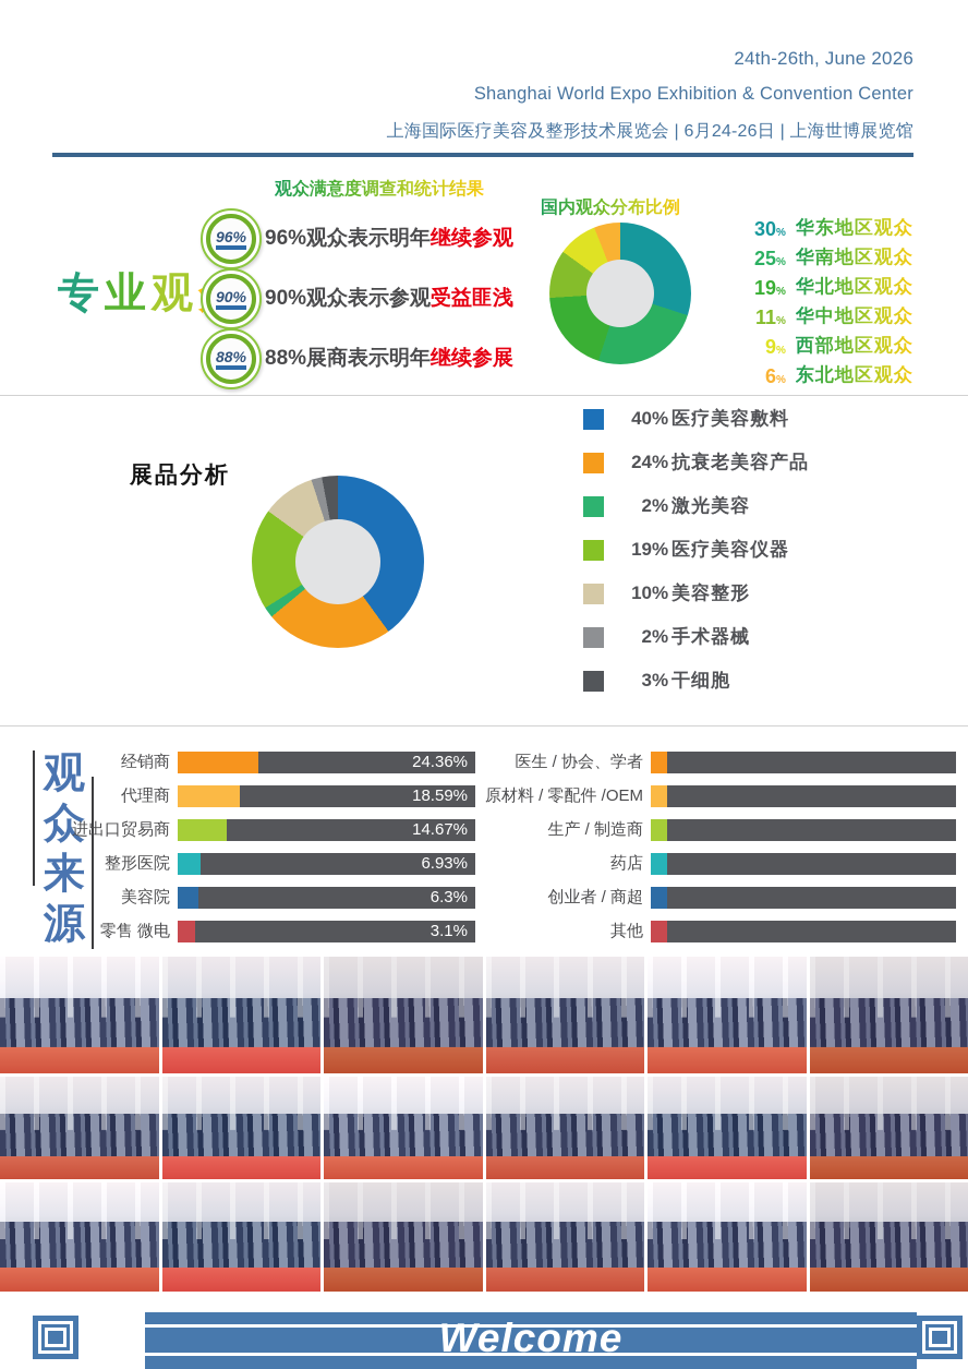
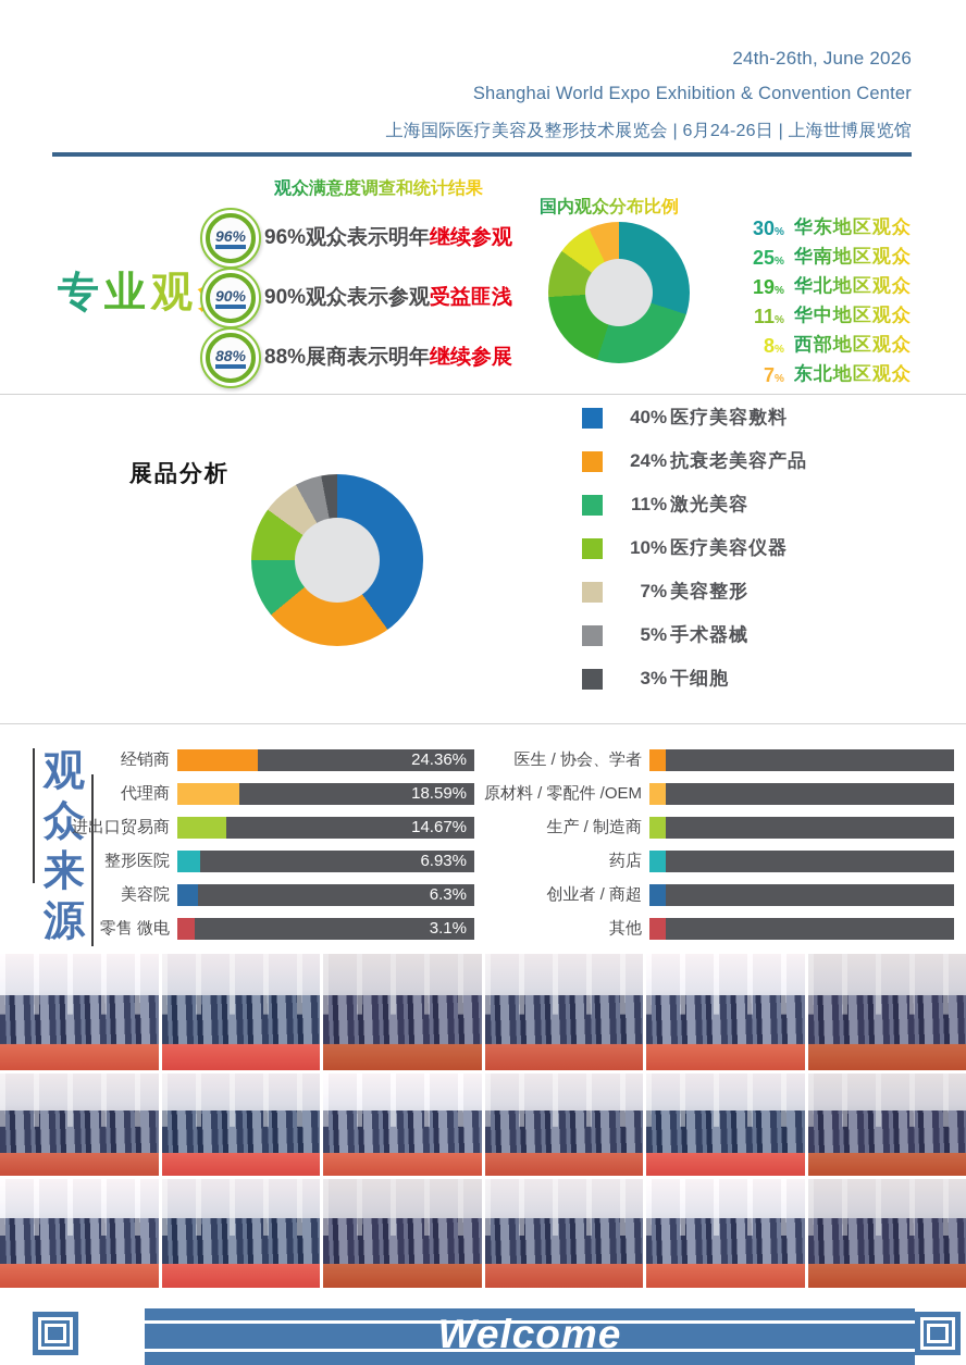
国内观众分布比例/西部地区观众: 9 -> 8
国内观众分布比例/东北地区观众: 6 -> 7
展品分析/激光美容: 2 -> 11
展品分析/医疗美容仪器: 19 -> 10
展品分析/美容整形: 10 -> 7
展品分析/手术器械: 2 -> 5
